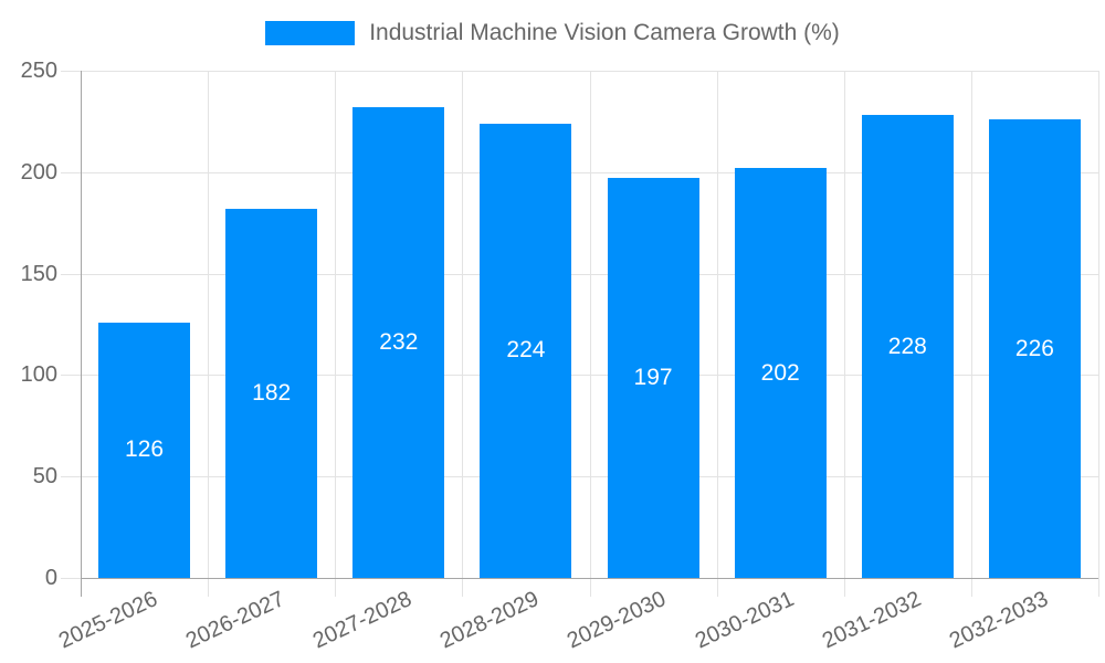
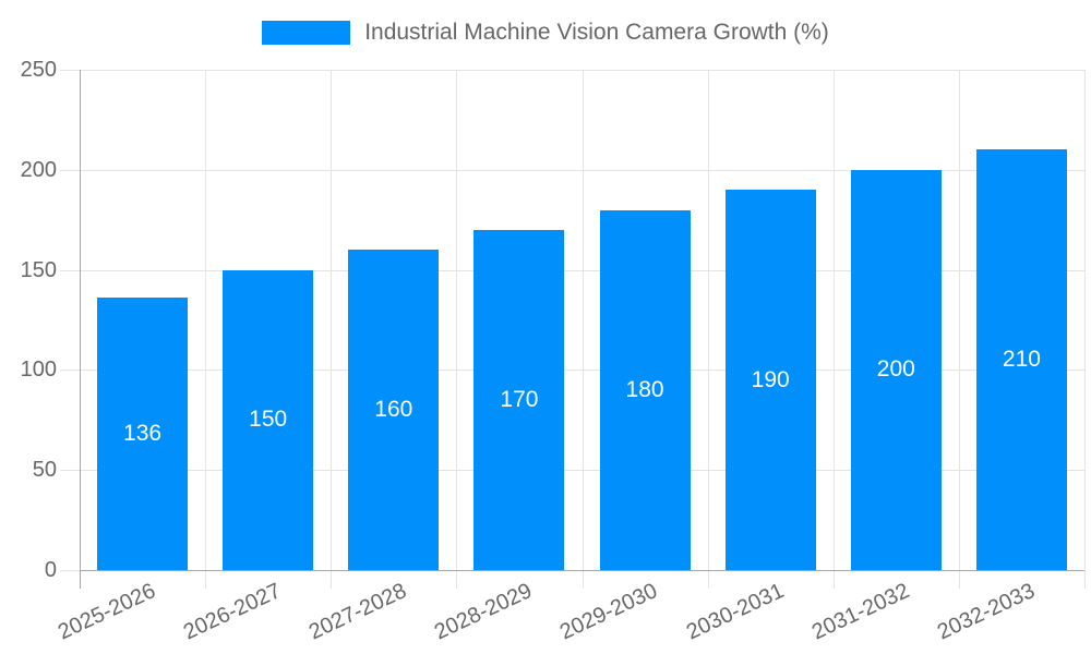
2025-2026: 126 -> 136
2026-2027: 182 -> 150
2027-2028: 232 -> 160
2028-2029: 224 -> 170
2029-2030: 197 -> 180
2030-2031: 202 -> 190
2031-2032: 228 -> 200
2032-2033: 226 -> 210
